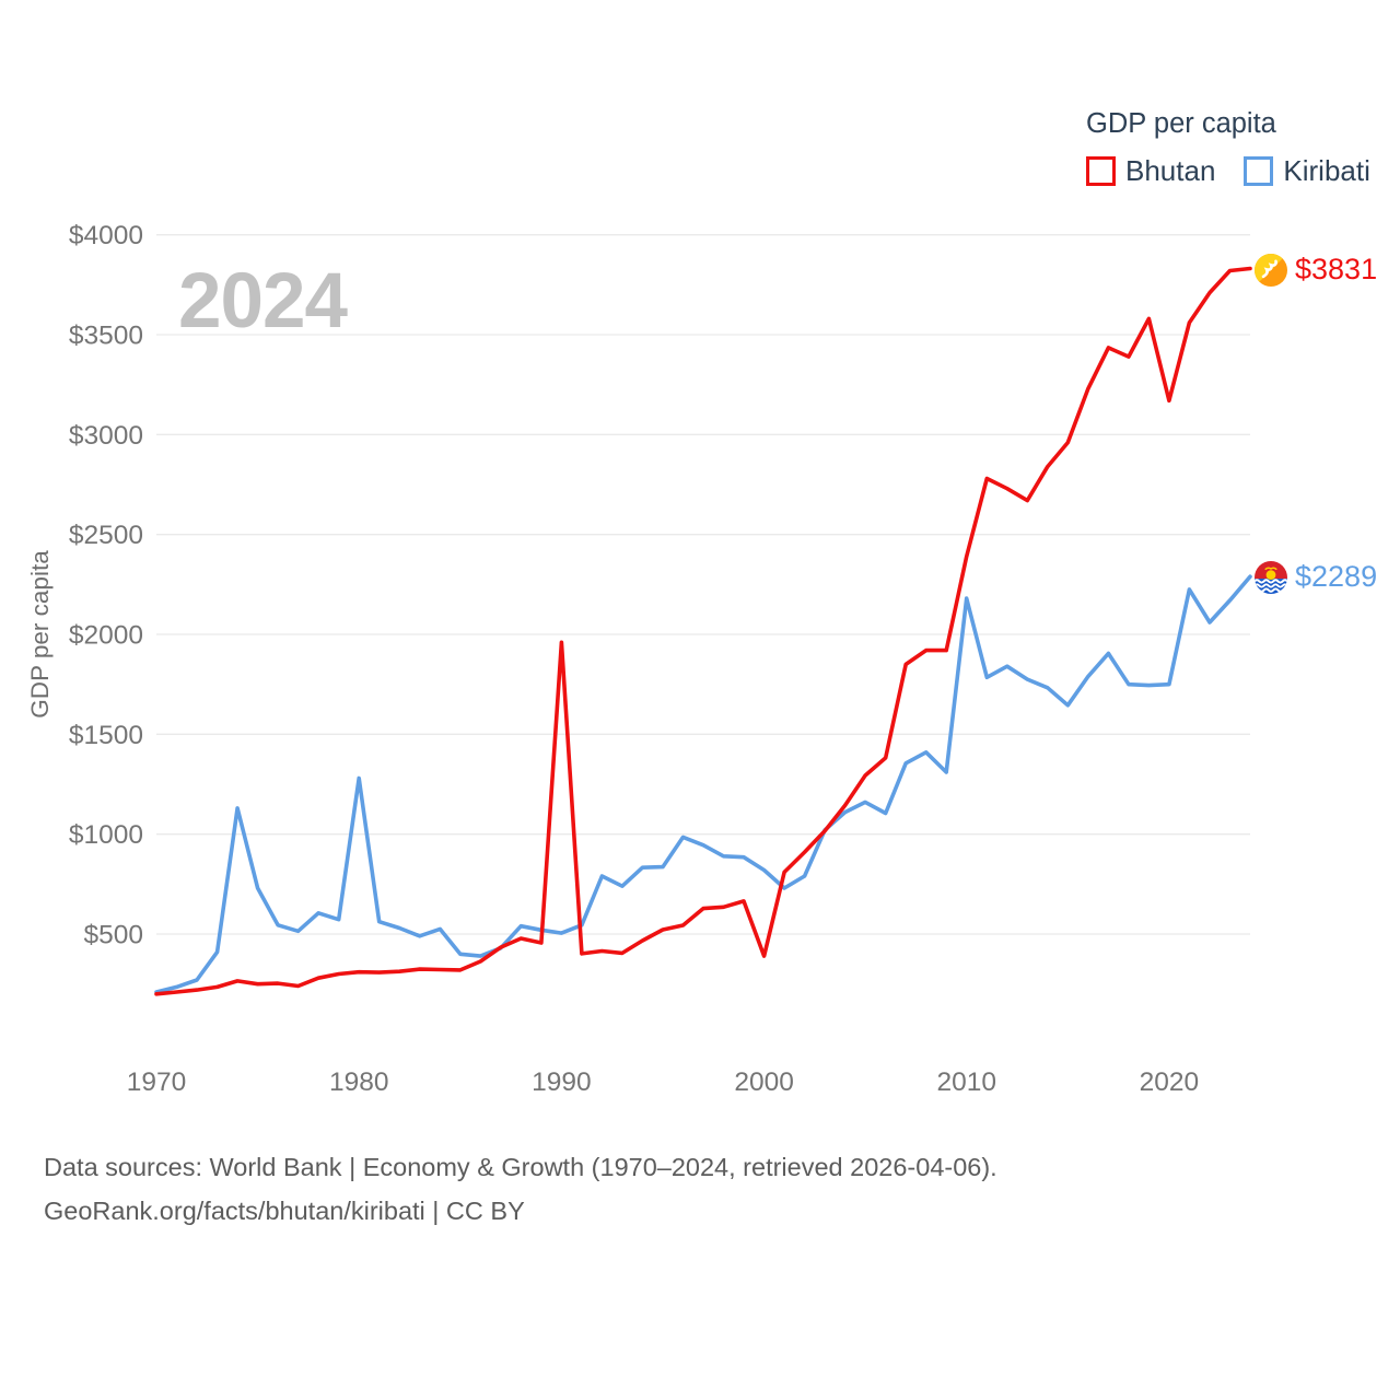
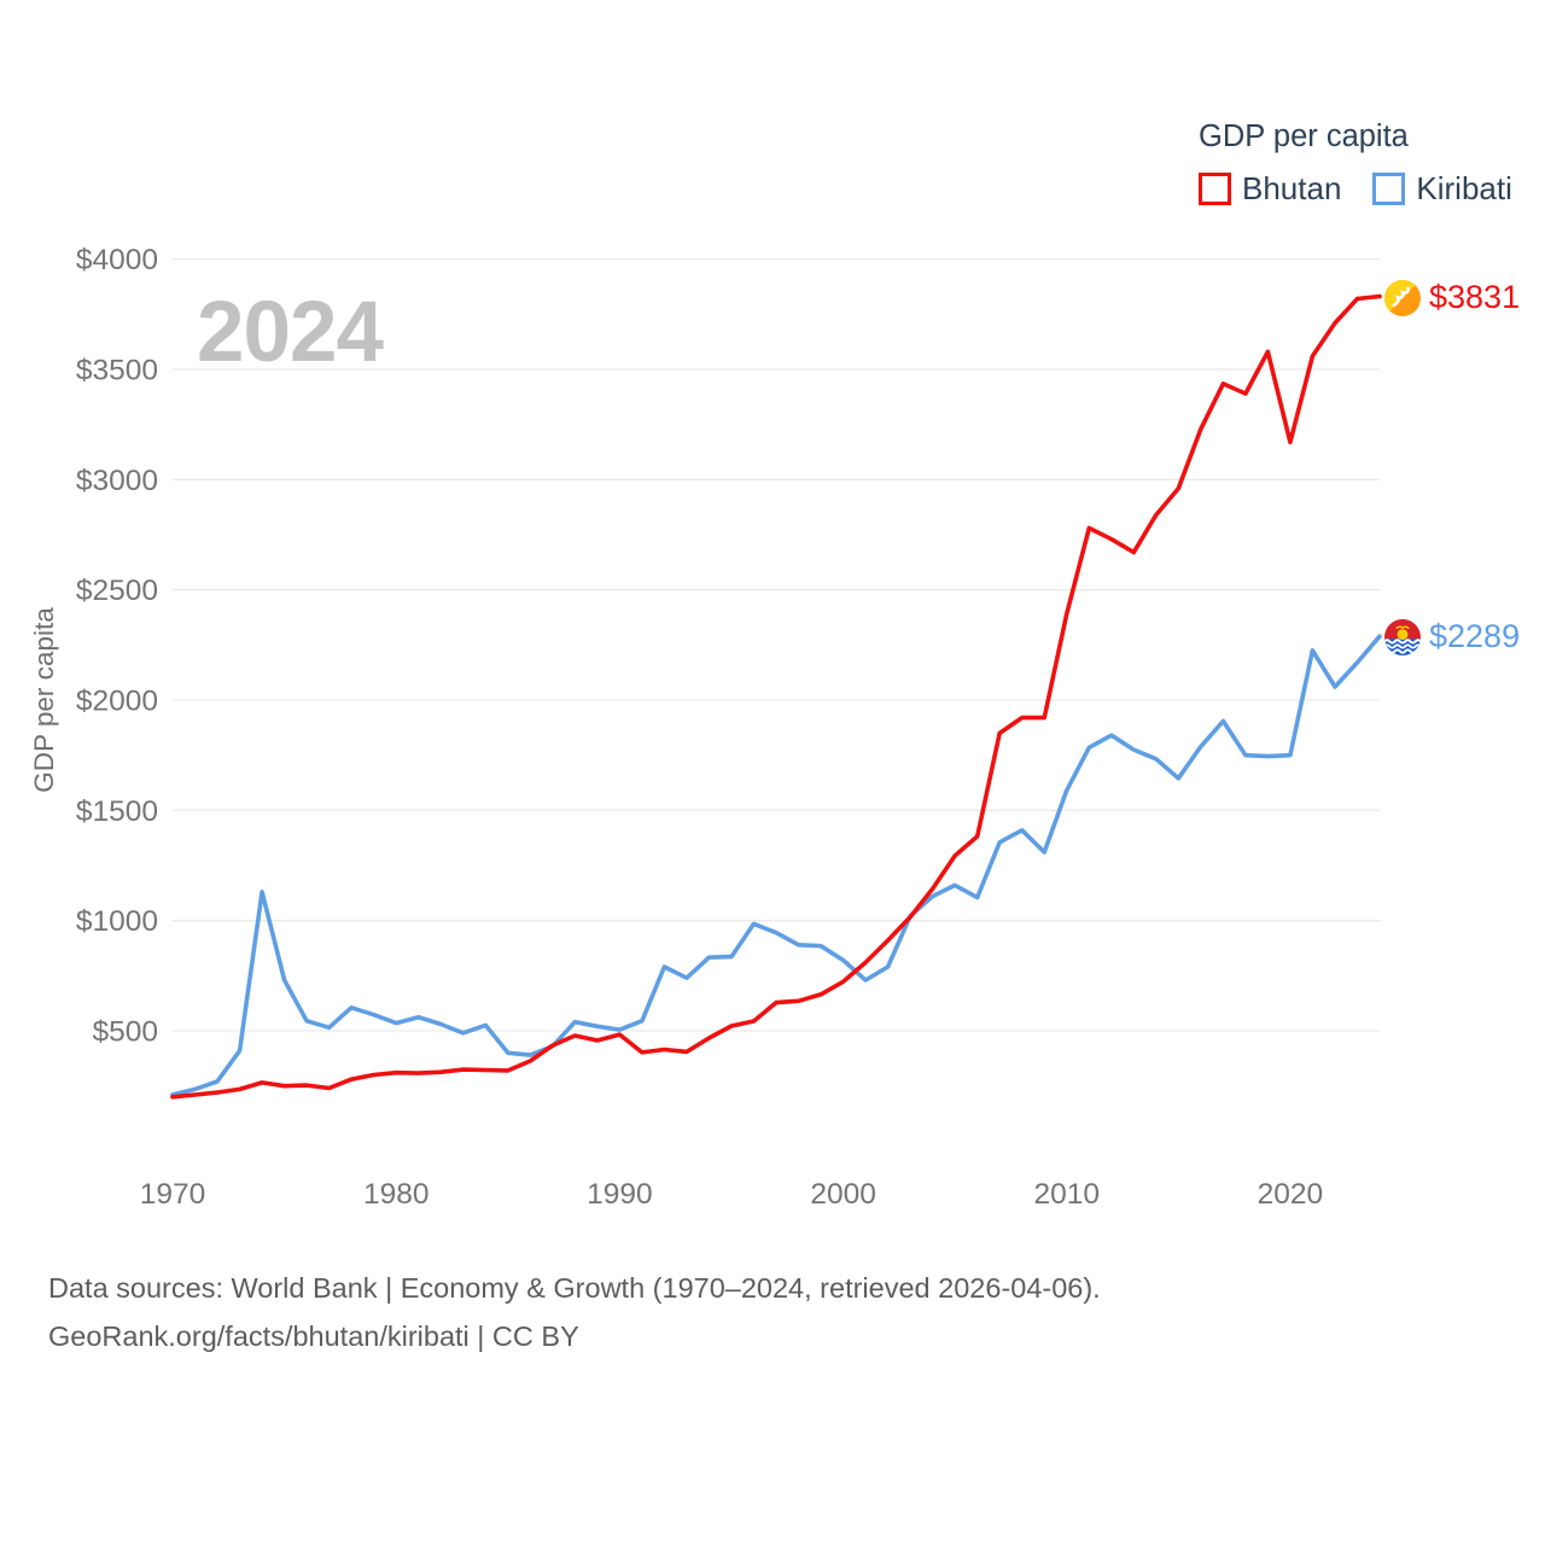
Kiribati/1980: $1280 -> $540
Bhutan/1990: $1960 -> $480
Bhutan/2000: $390 -> $720
Kiribati/2010: $2180 -> $1590
